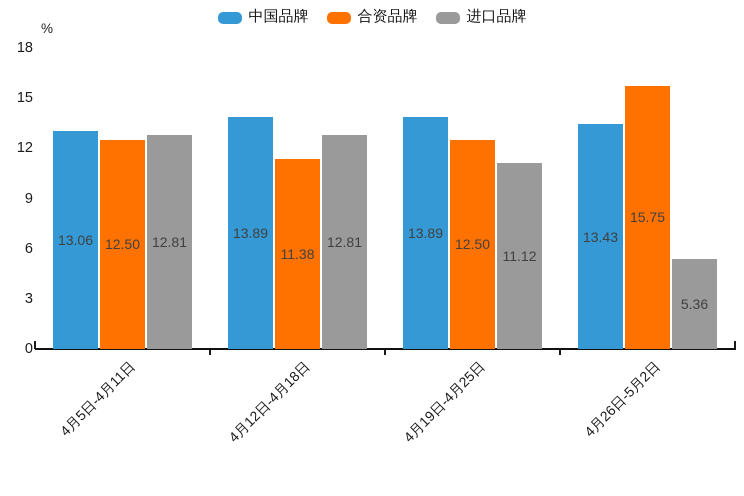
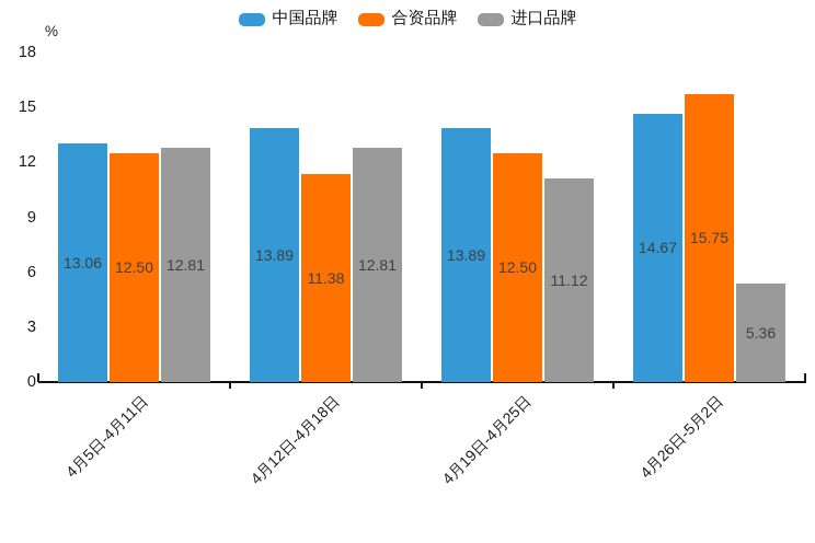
中国品牌/4月26日-5月2日: 13.43 -> 14.67
